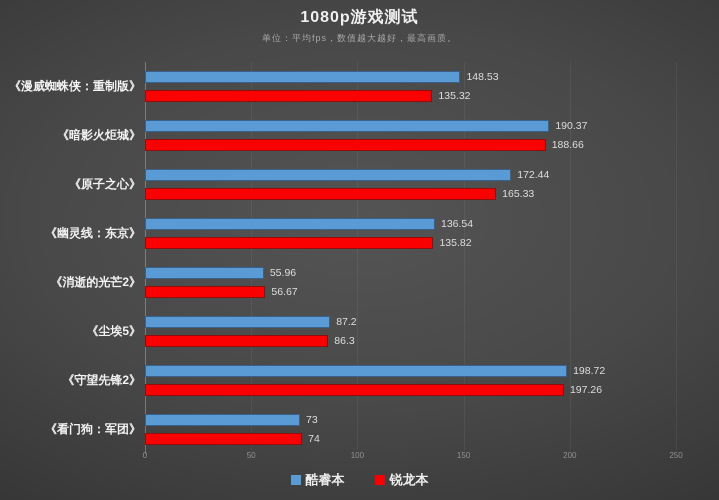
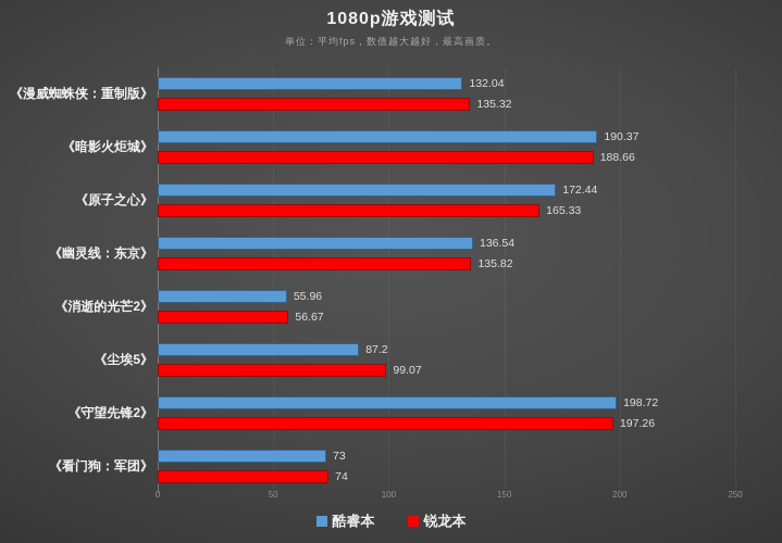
酷睿本/《漫威蜘蛛侠：重制版》: 148.53 -> 132.04
锐龙本/《尘埃5》: 86.3 -> 99.07
